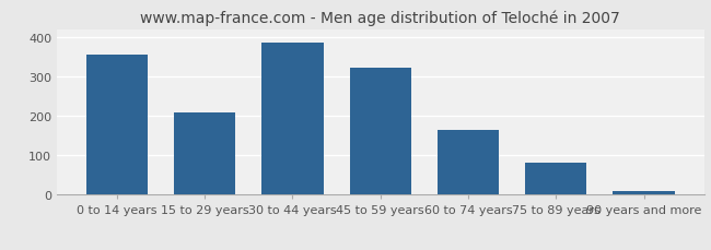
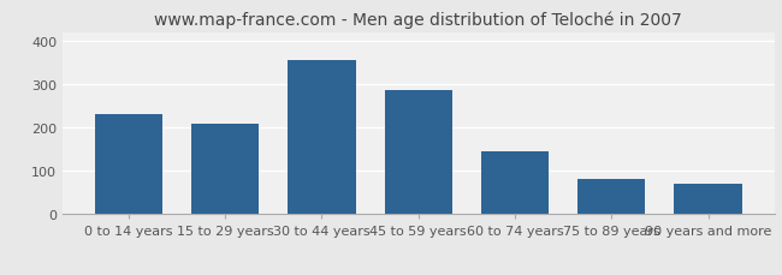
0 to 14 years: 355 -> 230
30 to 44 years: 385 -> 355
45 to 59 years: 323 -> 285
60 to 74 years: 165 -> 145
90 years and more: 10 -> 70
